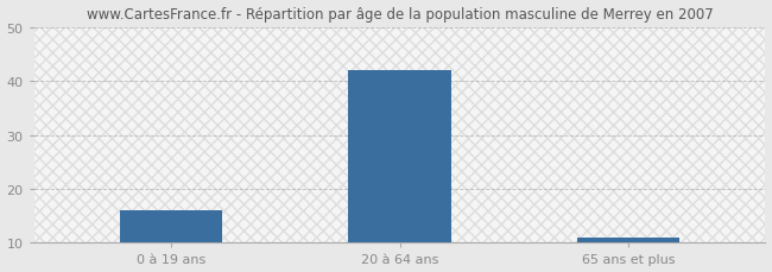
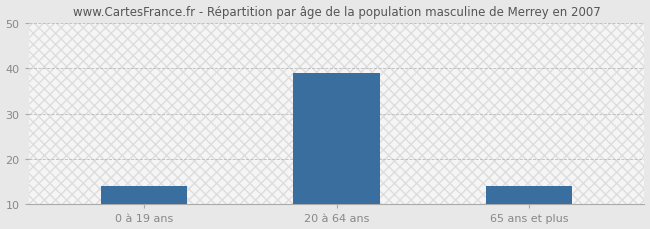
0 à 19 ans: 16 -> 14
20 à 64 ans: 42 -> 39
65 ans et plus: 11 -> 14
